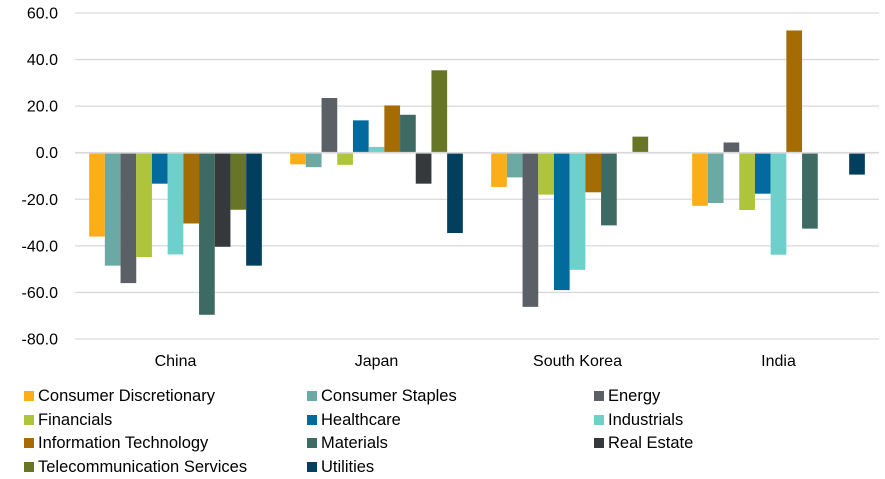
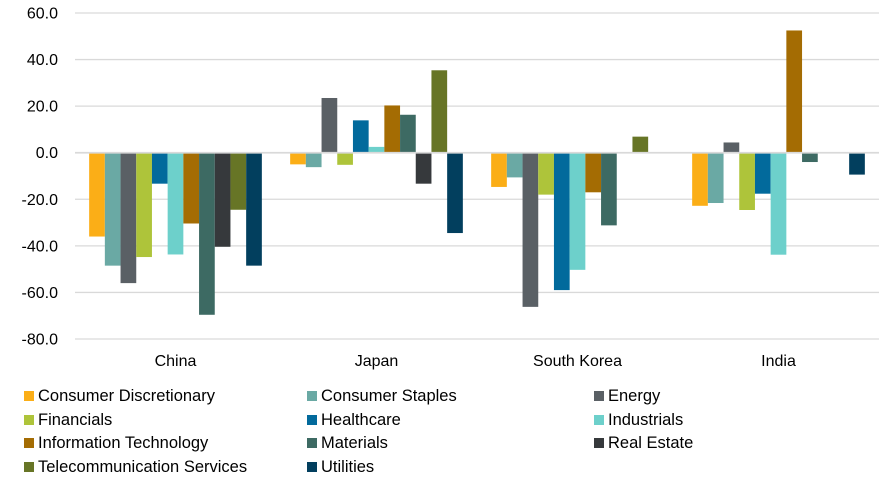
Materials/India: -33 -> -4
